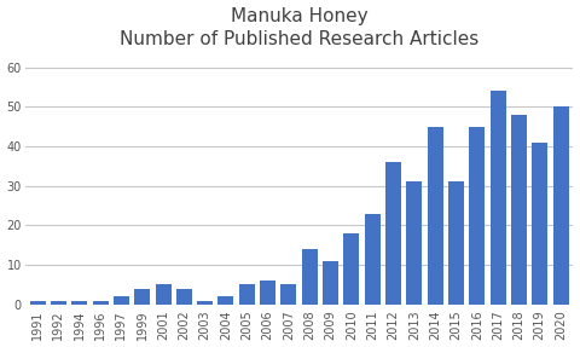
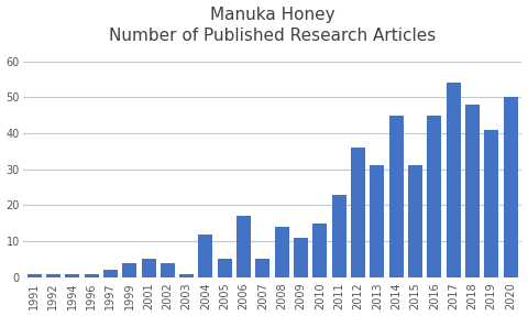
2004: 2 -> 12
2006: 6 -> 17
2010: 18 -> 15
